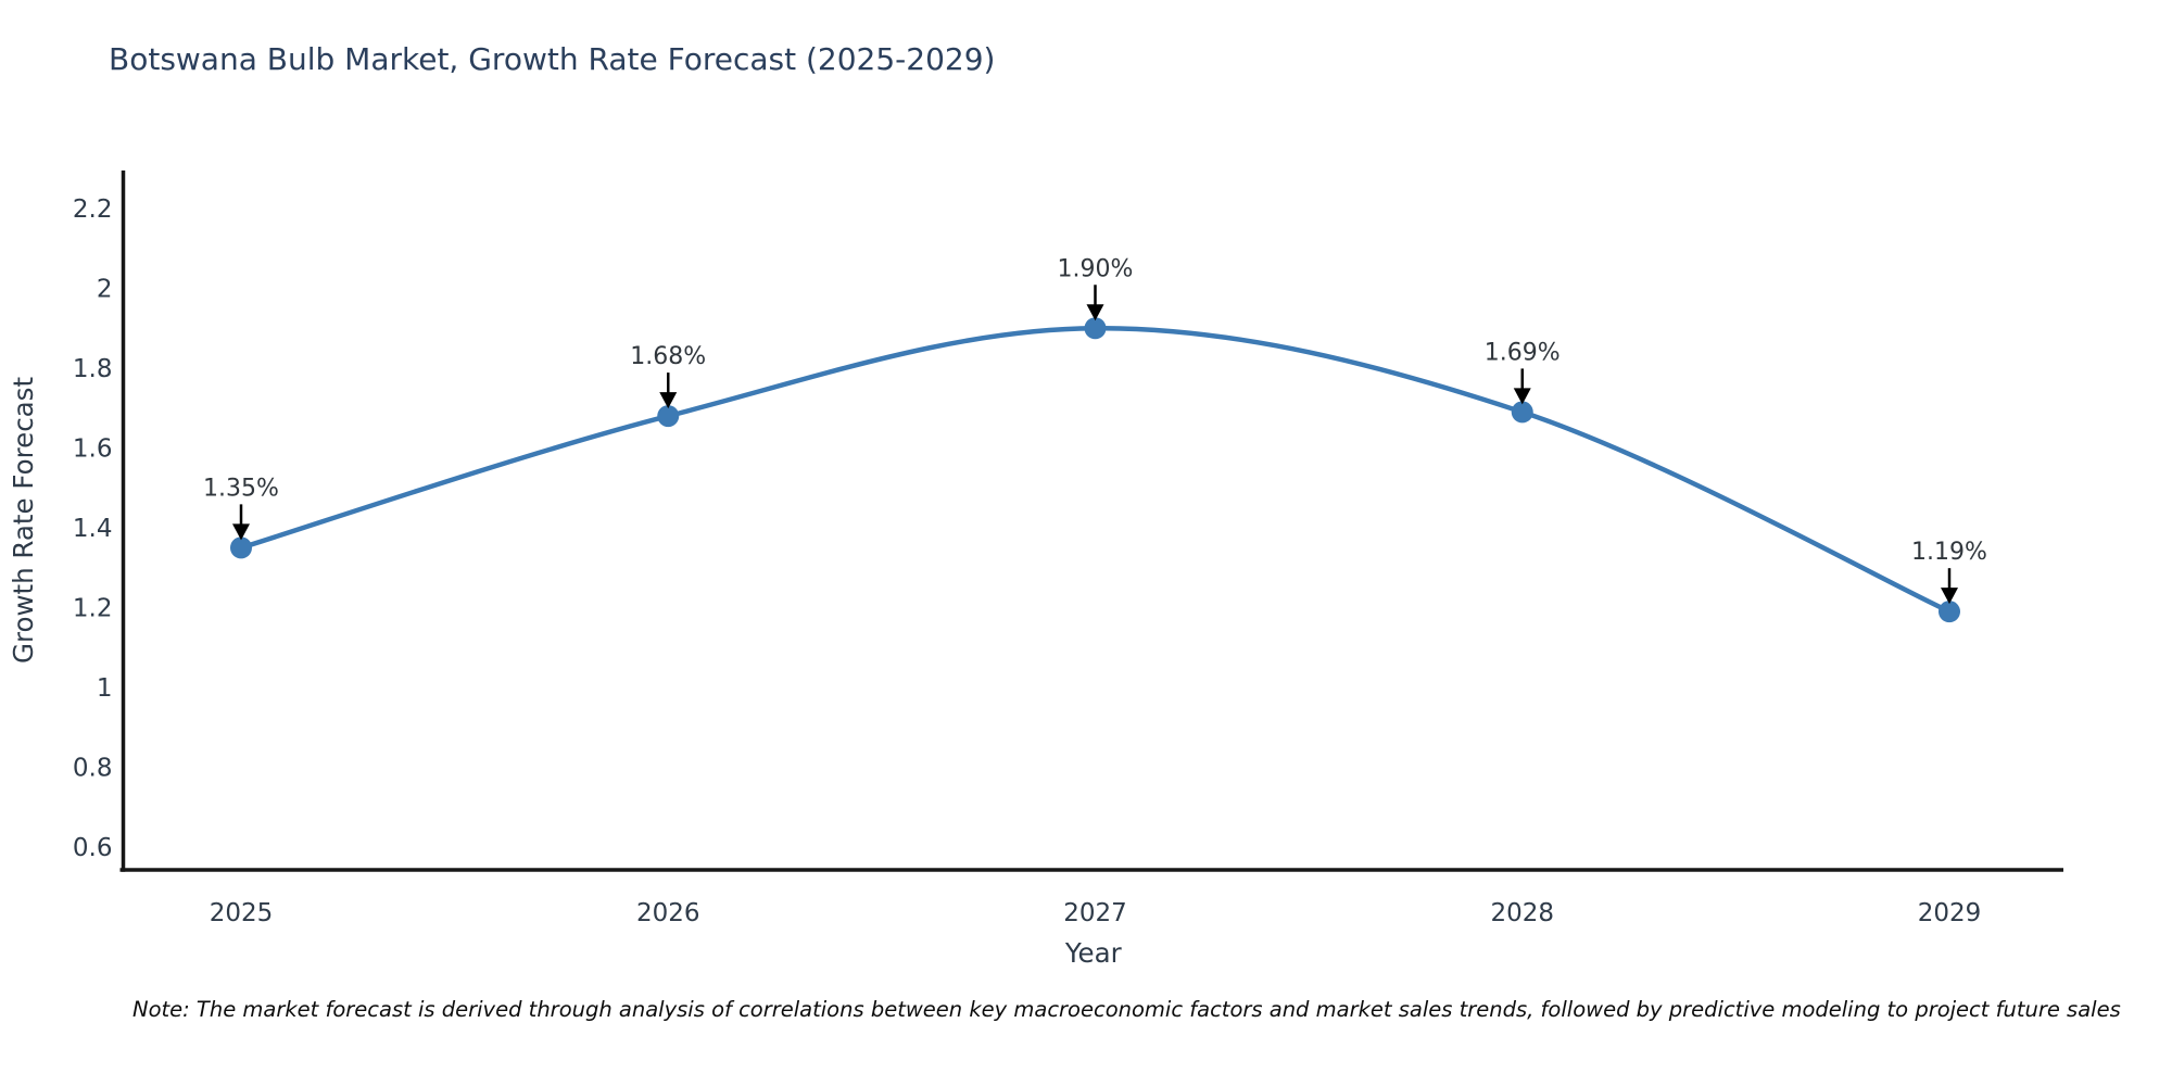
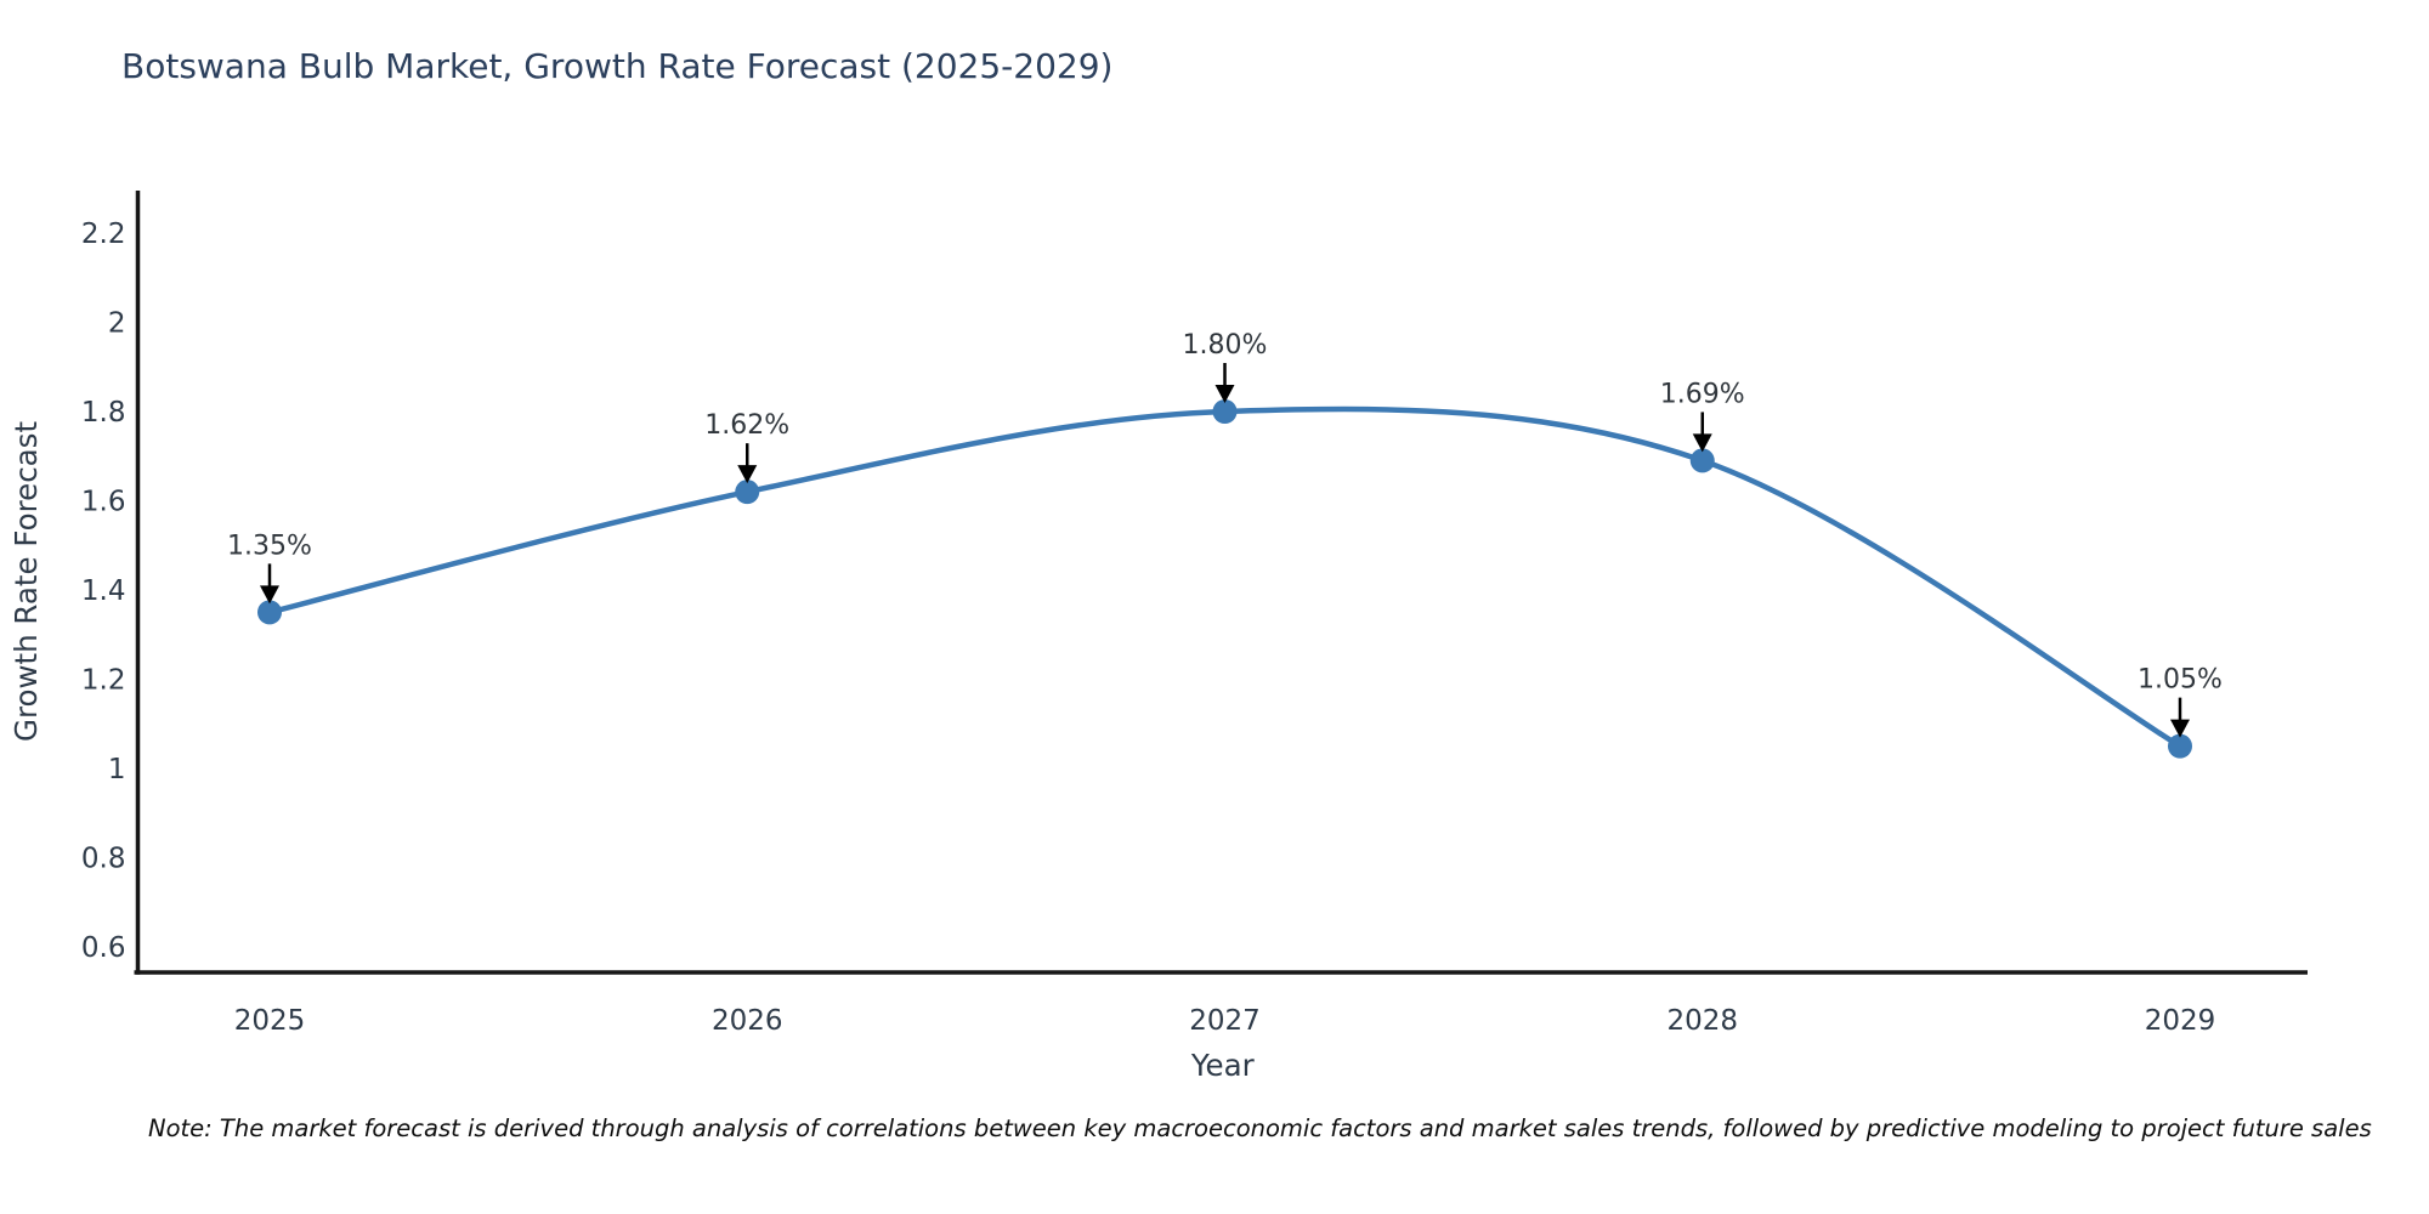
2026: 1.68% -> 1.62%
2027: 1.90% -> 1.80%
2029: 1.19% -> 1.05%
